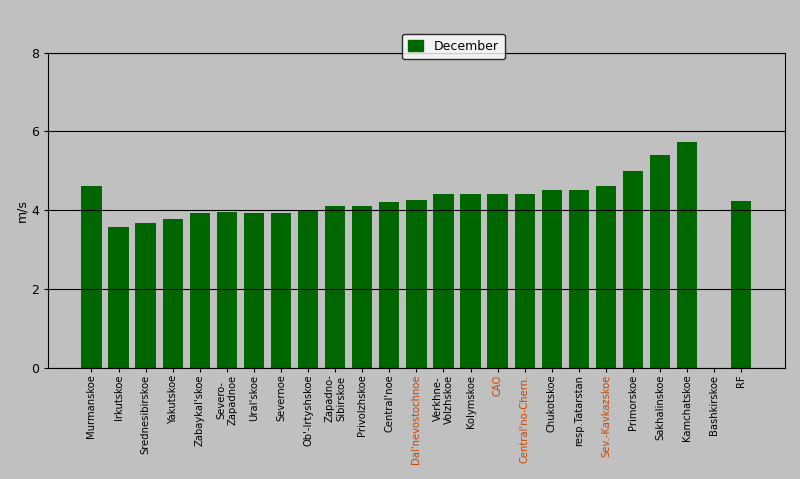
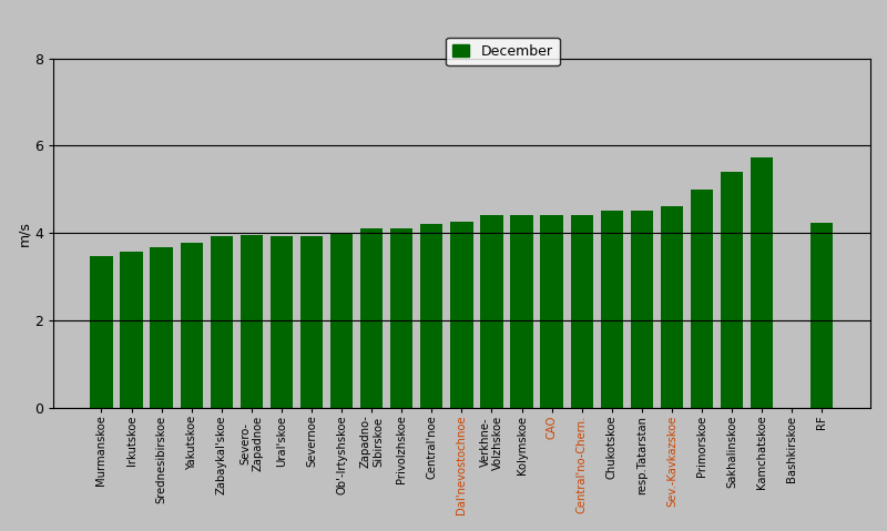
Murmanskoe: 4.60 -> 3.47
